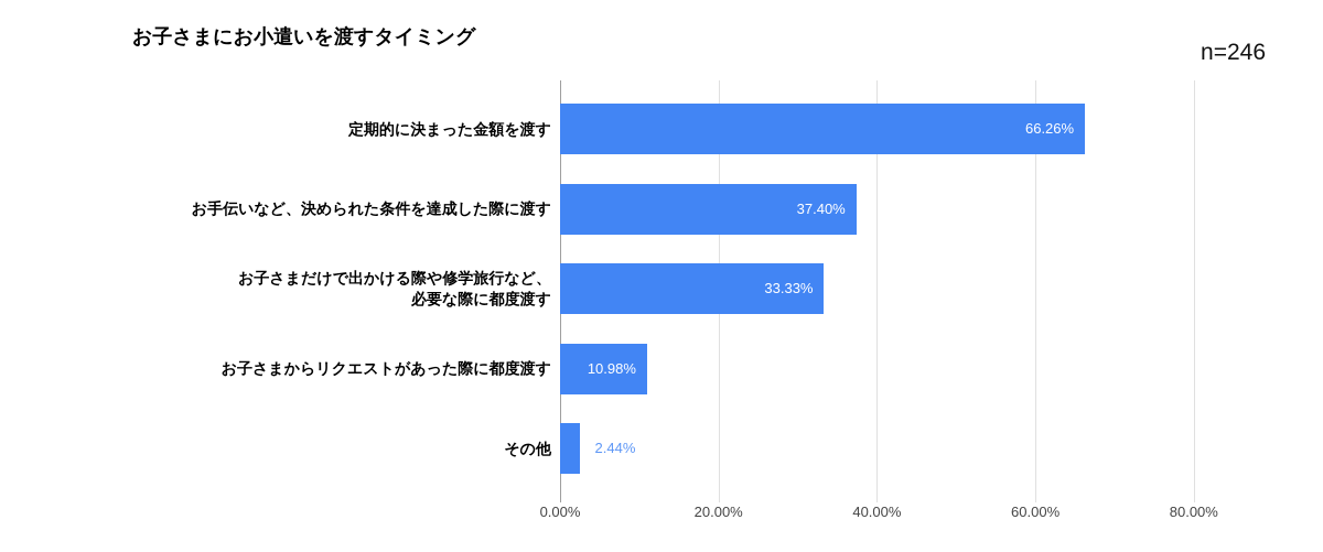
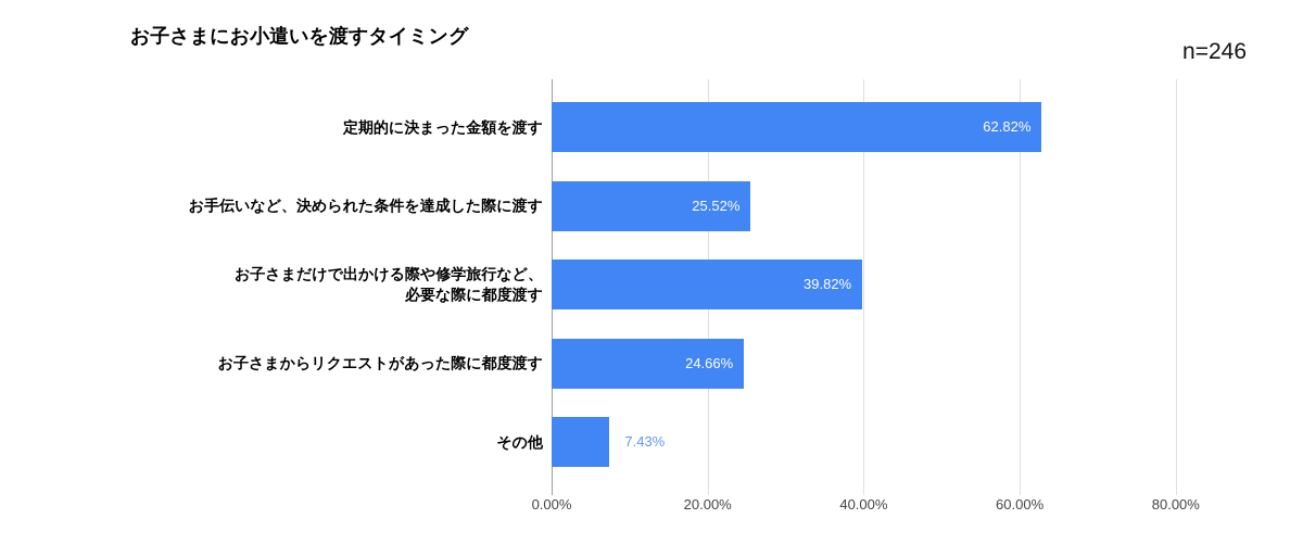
定期的に決まった金額を渡す: 66.26% -> 62.82%
お手伝いなど、決められた条件を達成した際に渡す: 37.40% -> 25.52%
お子さまだけで出かける際や修学旅行など、 必要な際に都度渡す: 33.33% -> 39.82%
お子さまからリクエストがあった際に都度渡す: 10.98% -> 24.66%
その他: 2.44% -> 7.43%
